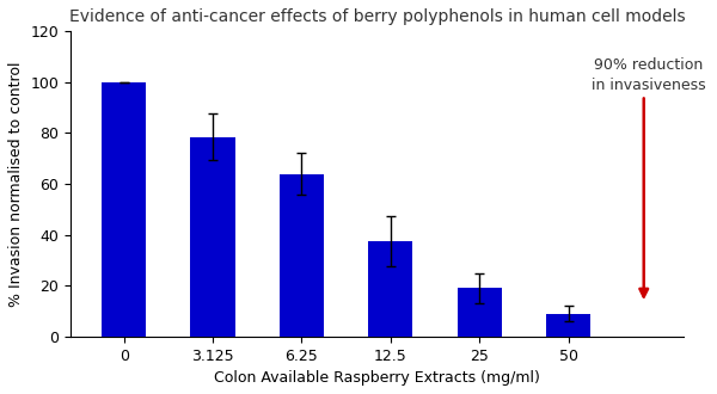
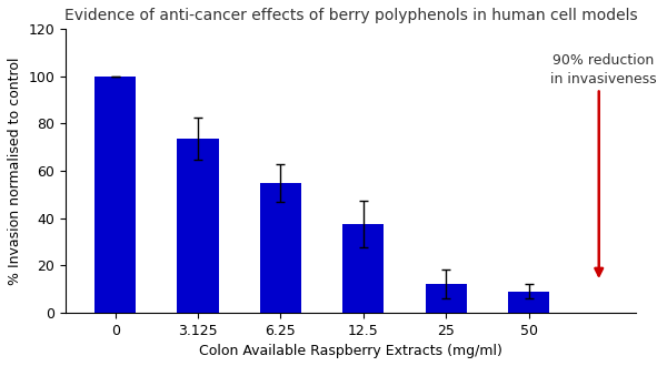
3.125: 78.5 -> 73.5
6.25: 64.0 -> 55.0
25: 19.0 -> 12.0
